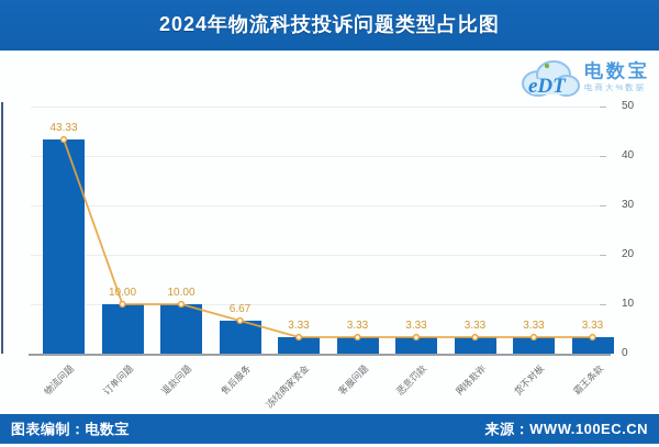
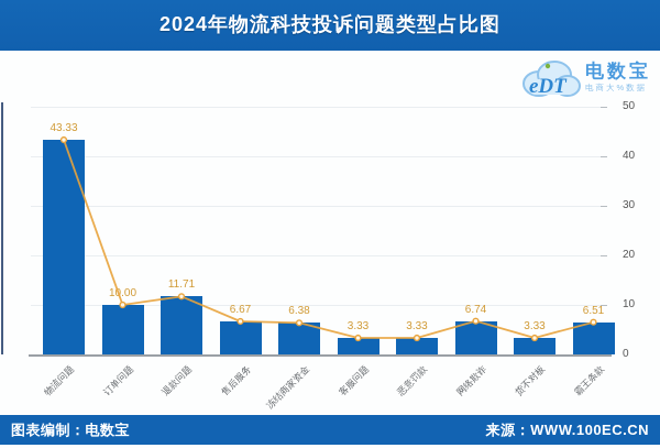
退款问题: 10.00 -> 11.71
冻结商家资金: 3.33 -> 6.38
网络欺诈: 3.33 -> 6.74
霸王条款: 3.33 -> 6.51
